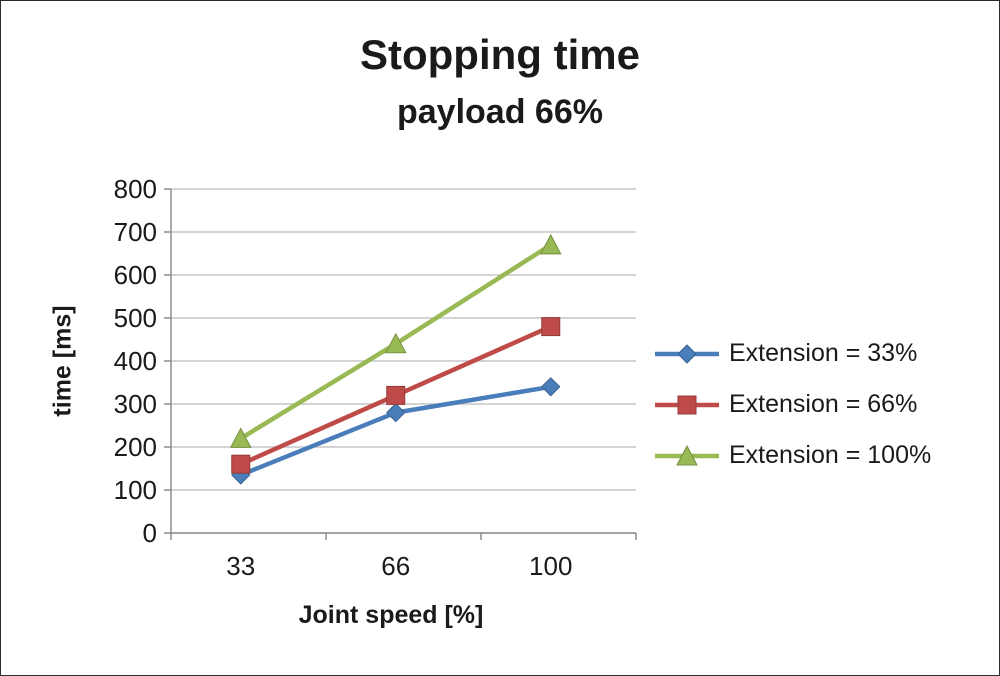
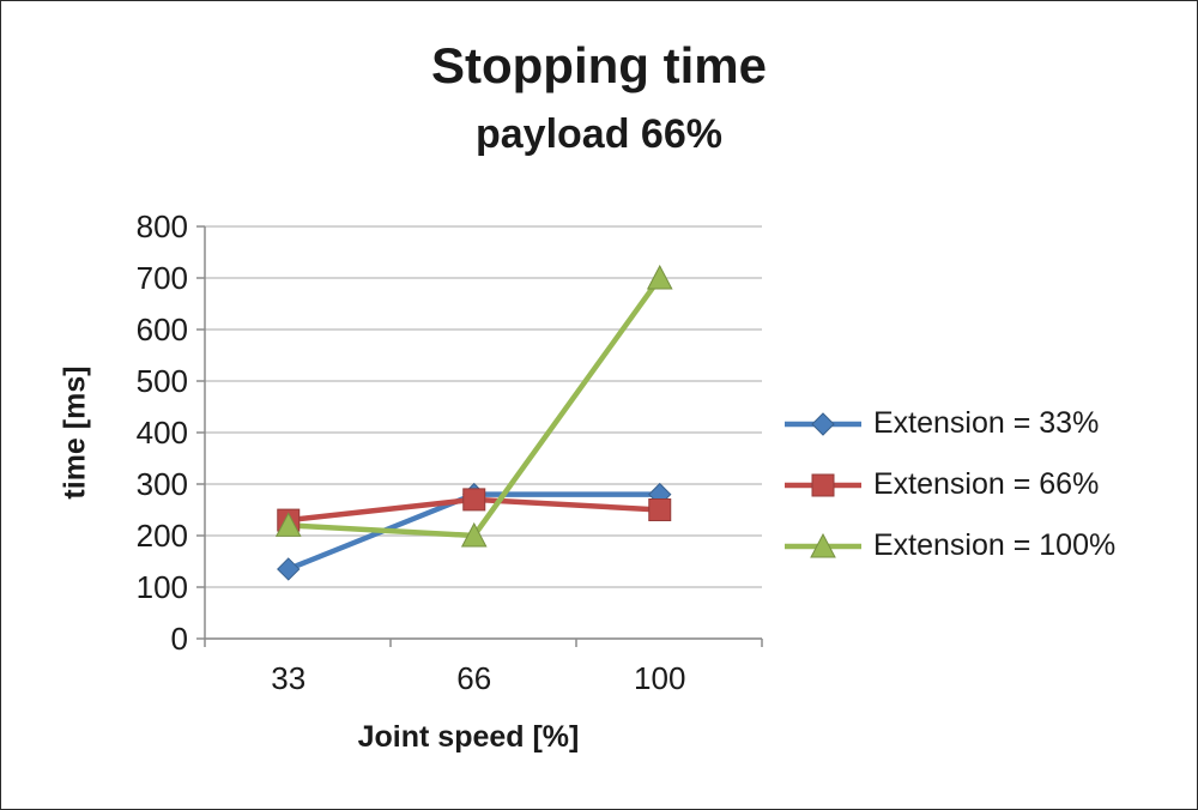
Extension = 66%/33: 160 -> 230
Extension = 66%/66: 320 -> 270
Extension = 100%/66: 440 -> 200
Extension = 33%/100: 340 -> 280
Extension = 66%/100: 480 -> 250
Extension = 100%/100: 670 -> 700
